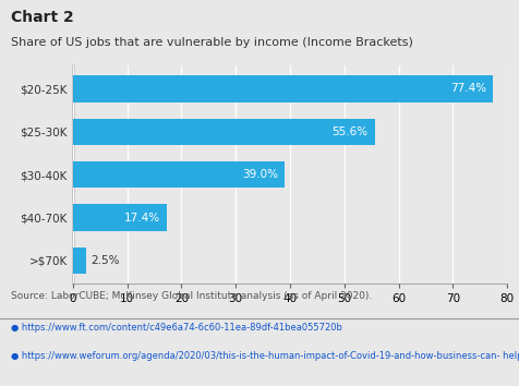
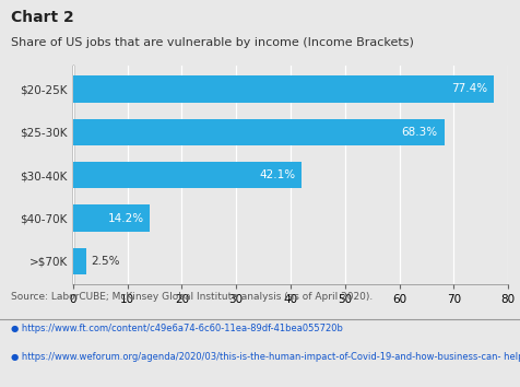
$25-30K: 55.6% -> 68.3%
$30-40K: 39.0% -> 42.1%
$40-70K: 17.4% -> 14.2%
